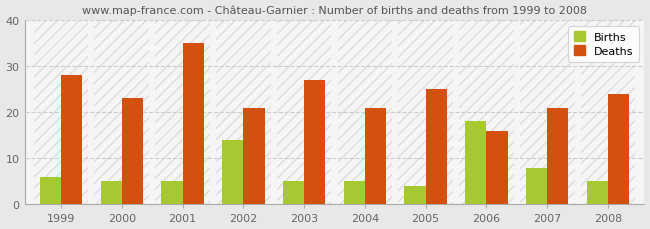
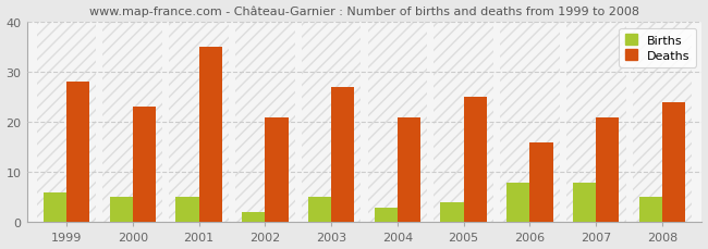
Births/2002: 14 -> 2
Births/2004: 5 -> 3
Births/2006: 18 -> 8
